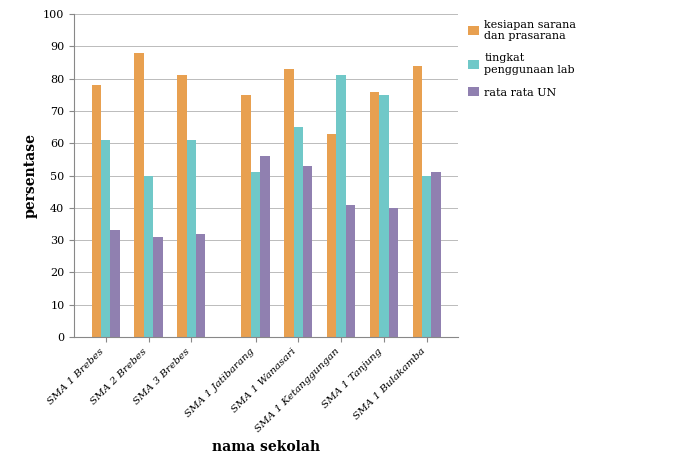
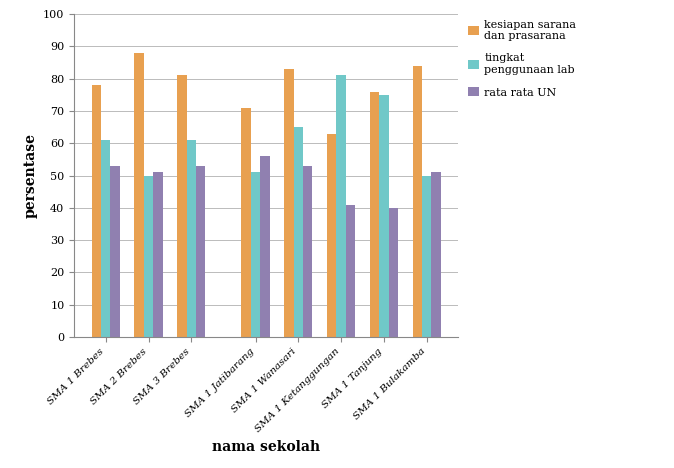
rata rata UN/SMA 1 Brebes: 33 -> 53
rata rata UN/SMA 2 Brebes: 31 -> 51
rata rata UN/SMA 3 Brebes: 32 -> 53
kesiapan sarana dan prasarana/SMA 1 Jatibarang: 75 -> 71
